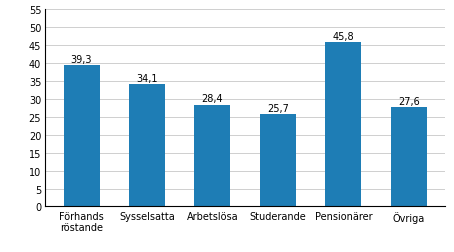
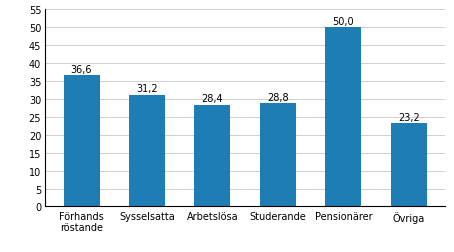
Förhands röstande: 39,3 -> 36,6
Sysselsatta: 34,1 -> 31,2
Studerande: 25,7 -> 28,8
Pensionärer: 45,8 -> 50,0
Övriga: 27,6 -> 23,2
